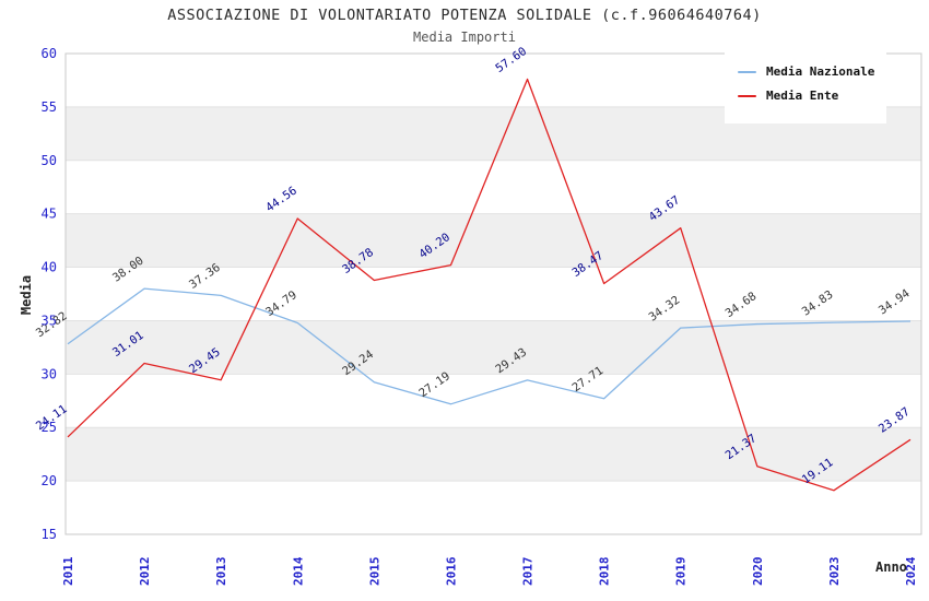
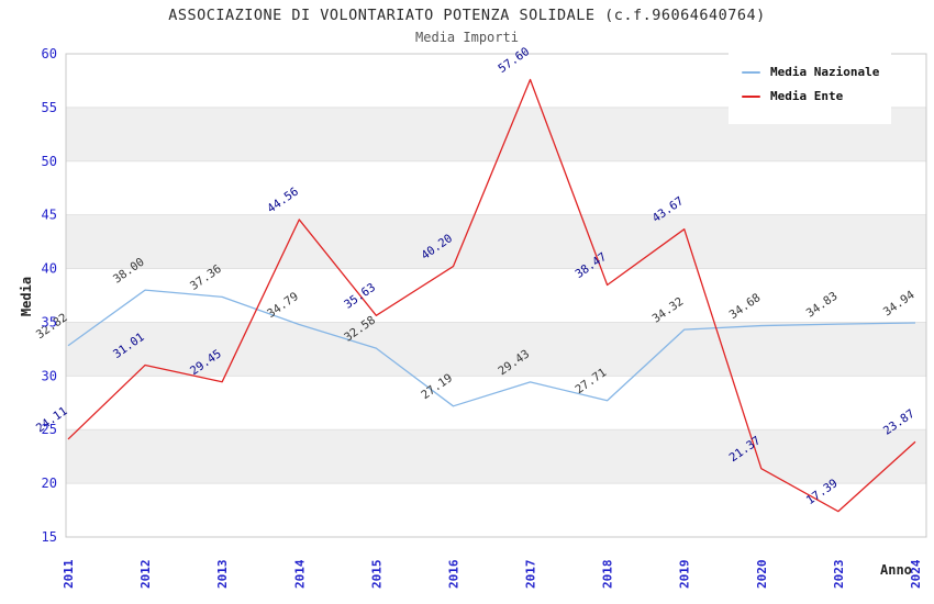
Media Nazionale/2015: 29.24 -> 32.58
Media Ente/2015: 38.78 -> 35.63
Media Ente/2023: 19.11 -> 17.39
